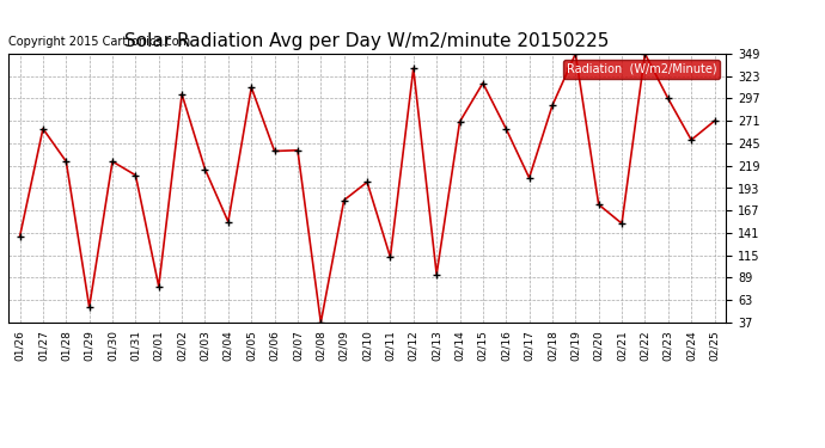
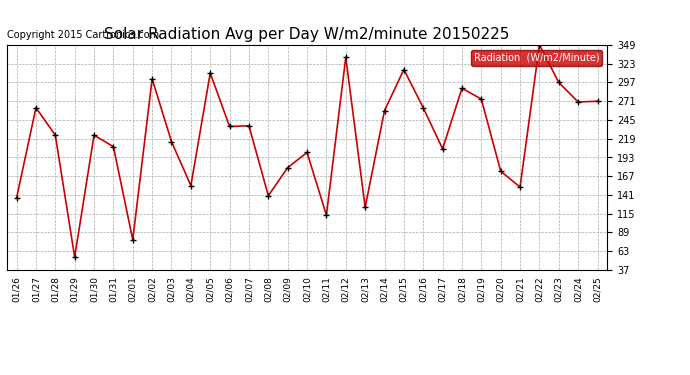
02/08: 37 -> 140
02/13: 93 -> 124
02/14: 270 -> 258
02/19: 349 -> 274
02/24: 249 -> 270
